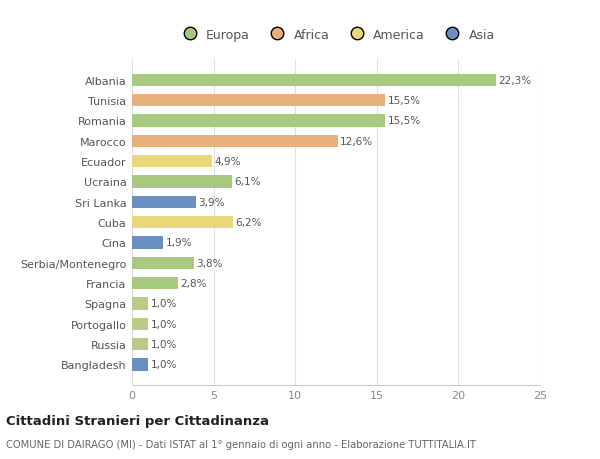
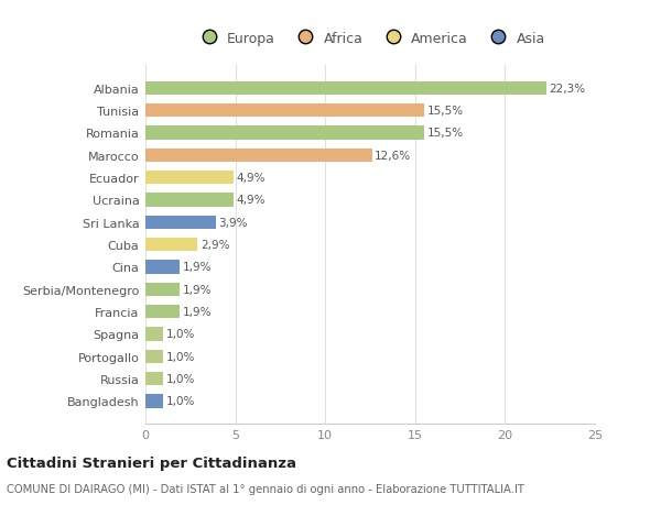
Ucraina: 6,1% -> 4,9%
Cuba: 6,2% -> 2,9%
Serbia/Montenegro: 3,8% -> 1,9%
Francia: 2,8% -> 1,9%
